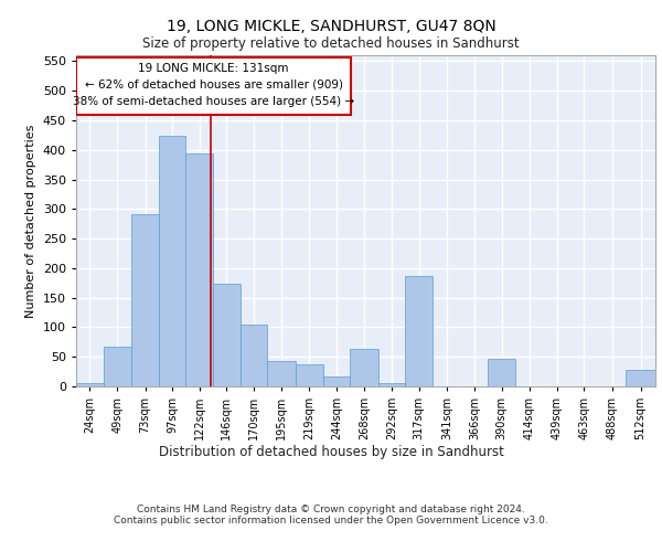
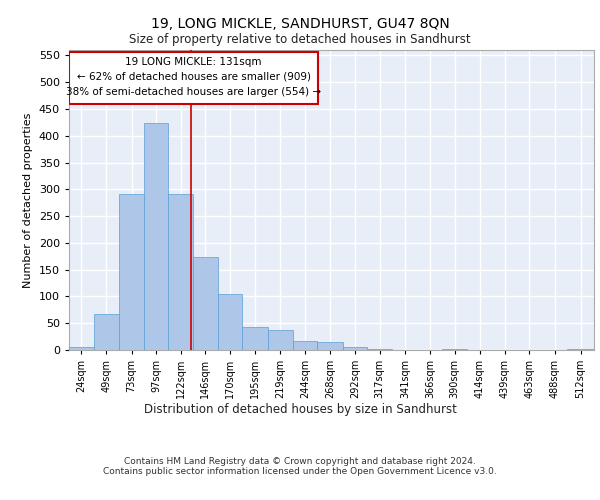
122sqm: 394 -> 291
268sqm: 64 -> 15
317sqm: 186 -> 1
390sqm: 46 -> 2
512sqm: 28 -> 2
